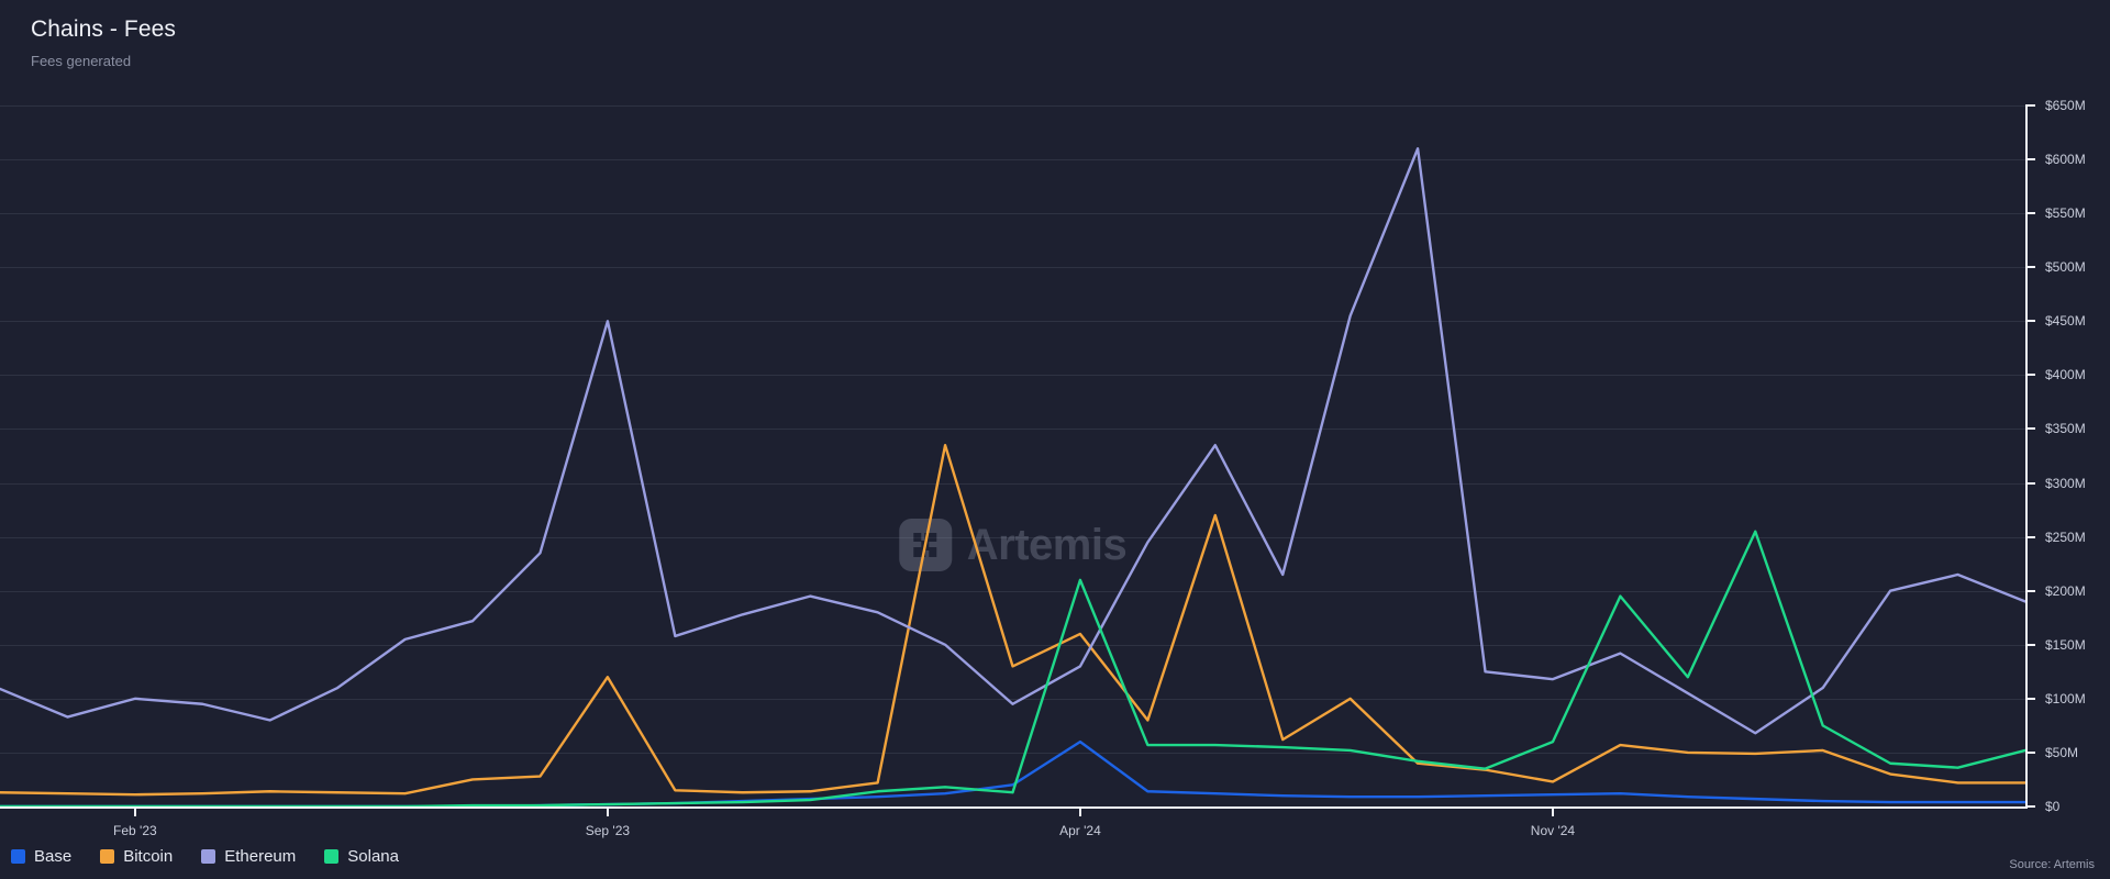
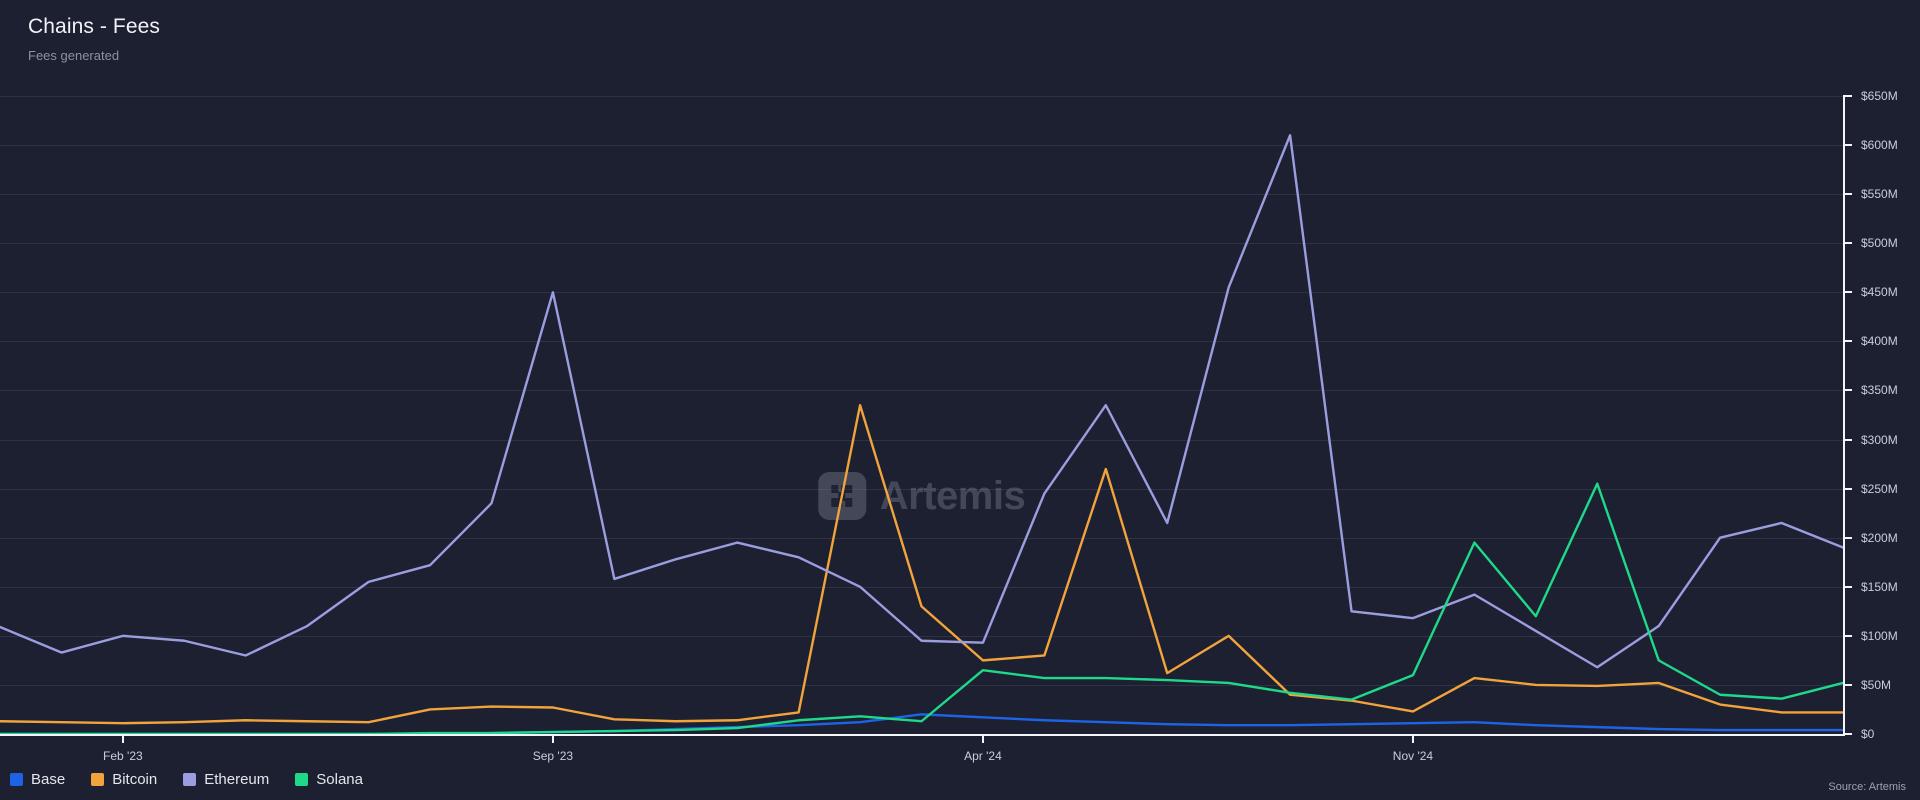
Bitcoin/Sep '23: $120M -> $30M
Base/Apr '24: $60M -> $20M
Bitcoin/Apr '24: $160M -> $80M
Ethereum/Apr '24: $130M -> $90M
Solana/Apr '24: $210M -> $60M
